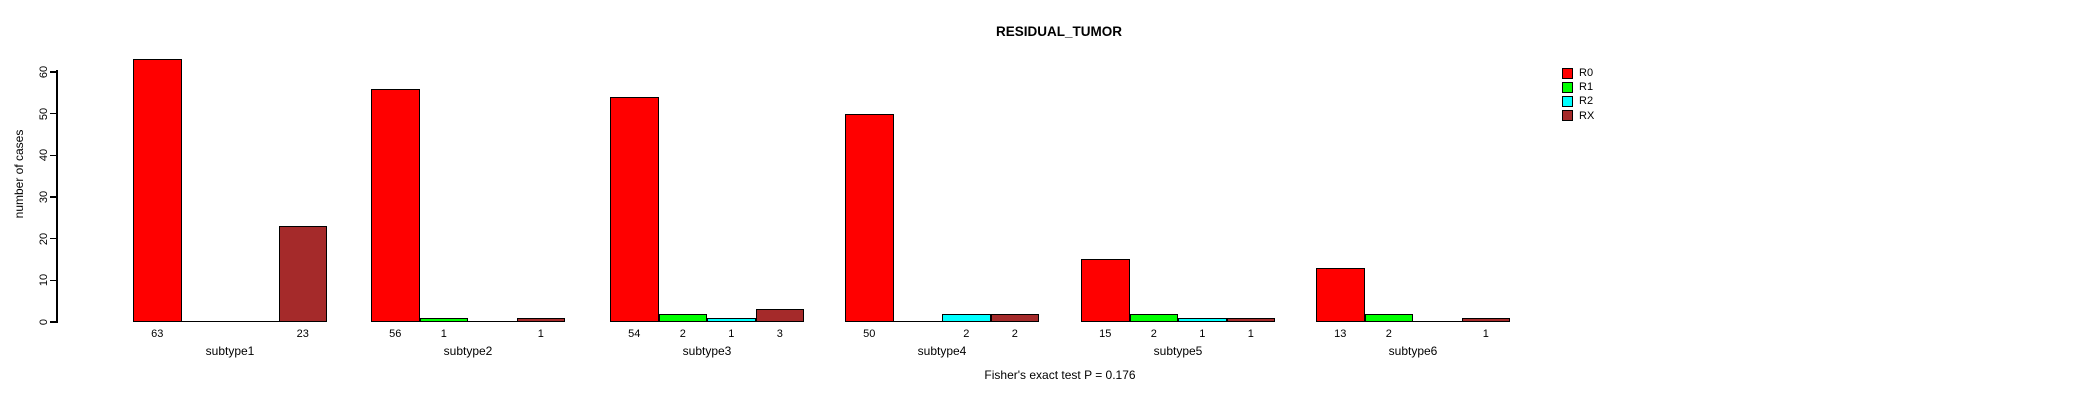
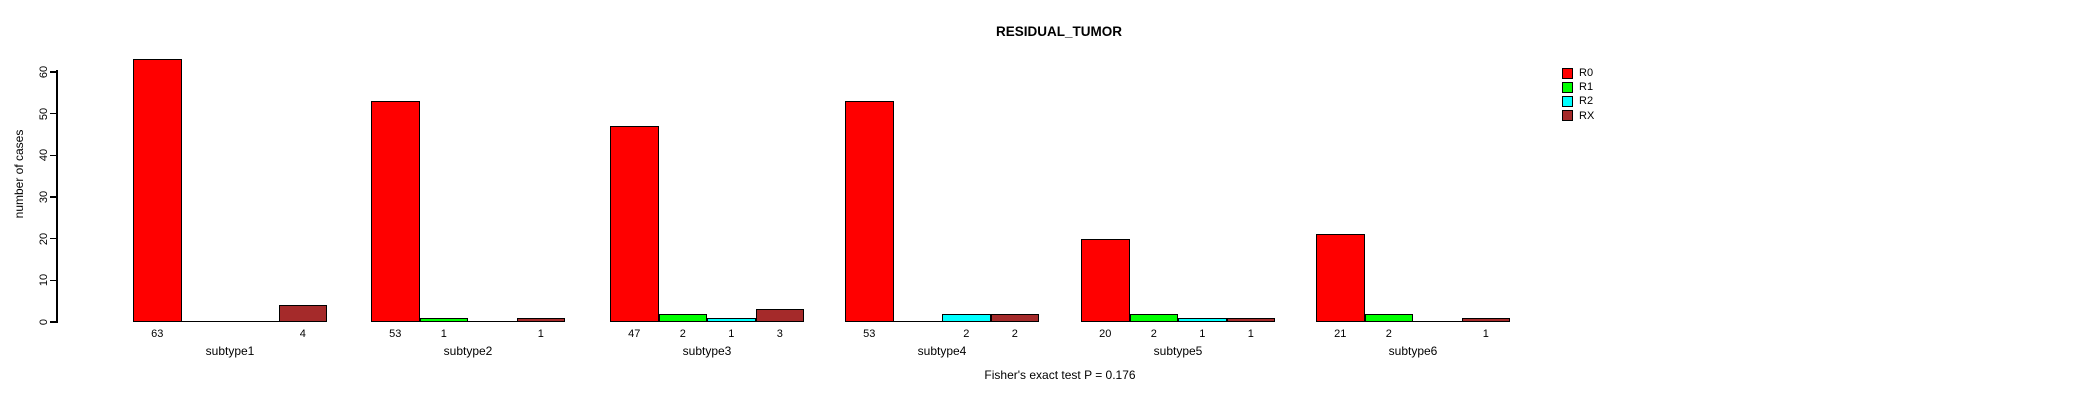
RX/subtype1: 23 -> 4
R0/subtype2: 56 -> 53
R0/subtype3: 54 -> 47
R0/subtype4: 50 -> 53
R0/subtype5: 15 -> 20
R0/subtype6: 13 -> 21
